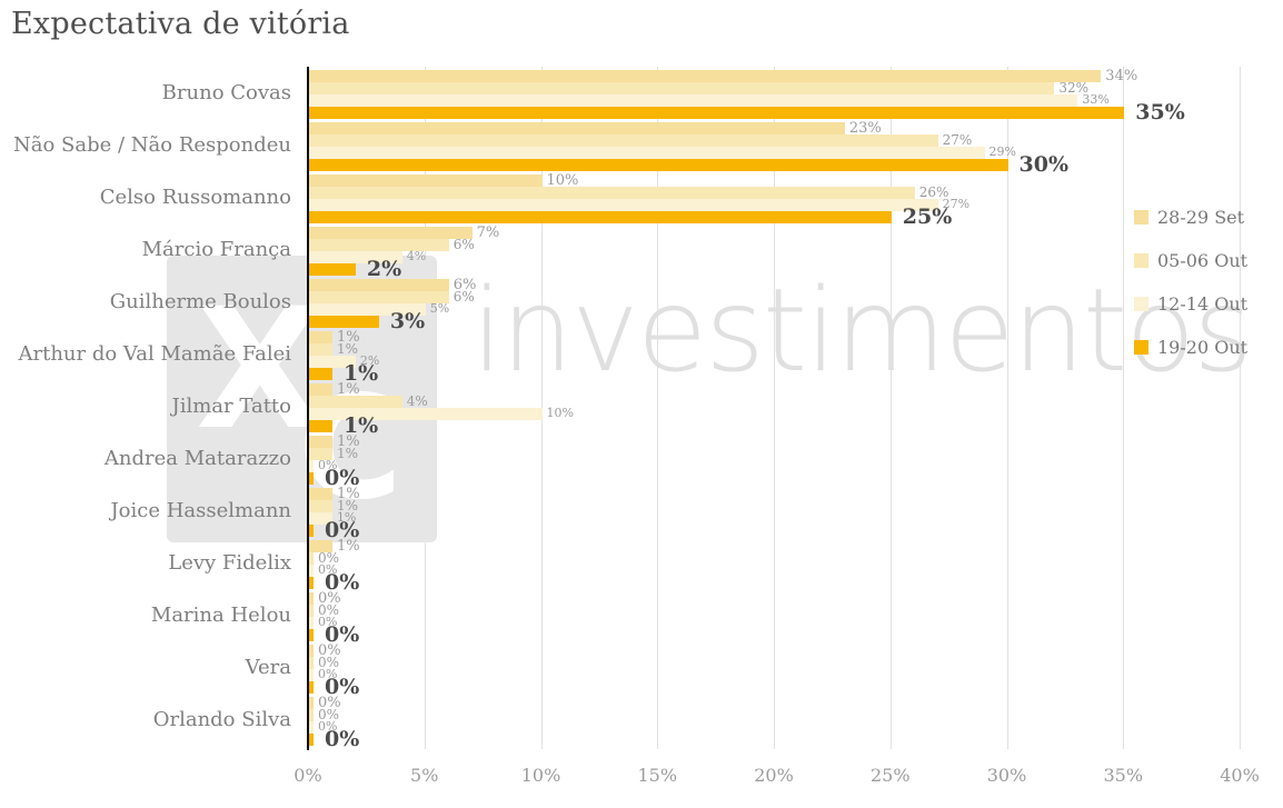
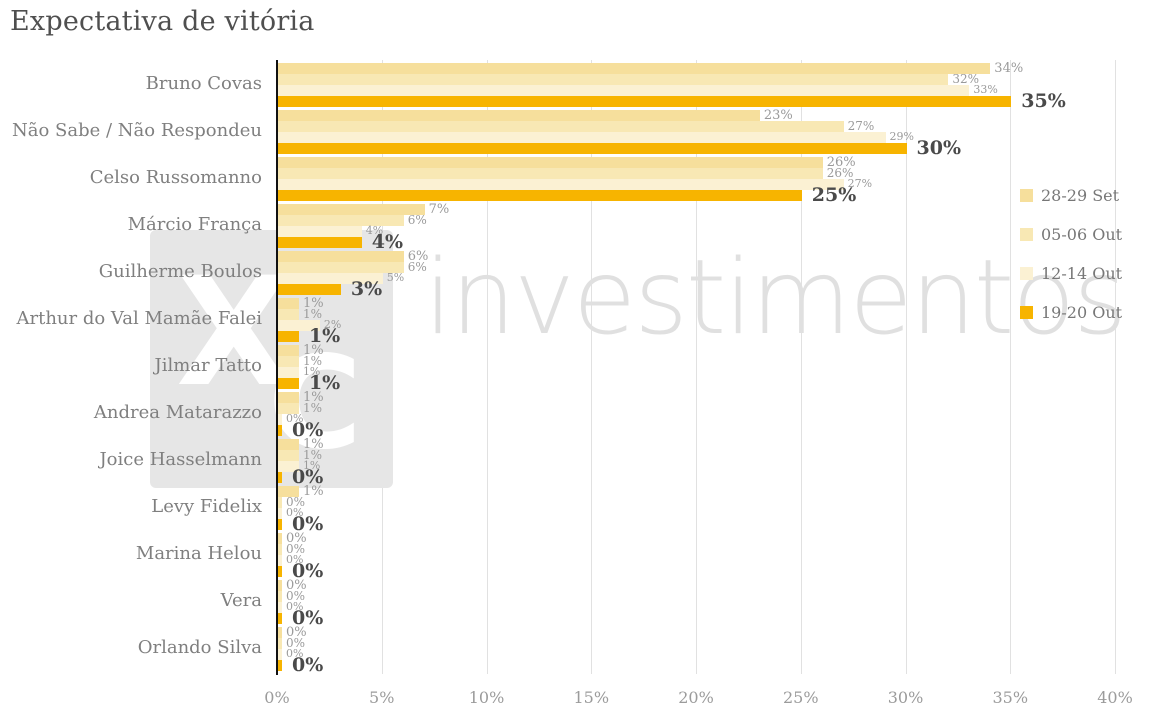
28-29 Set/Celso Russomanno: 10% -> 26%
19-20 Out/Márcio França: 2% -> 4%
05-06 Out/Jilmar Tatto: 4% -> 1%
12-14 Out/Jilmar Tatto: 10% -> 1%
